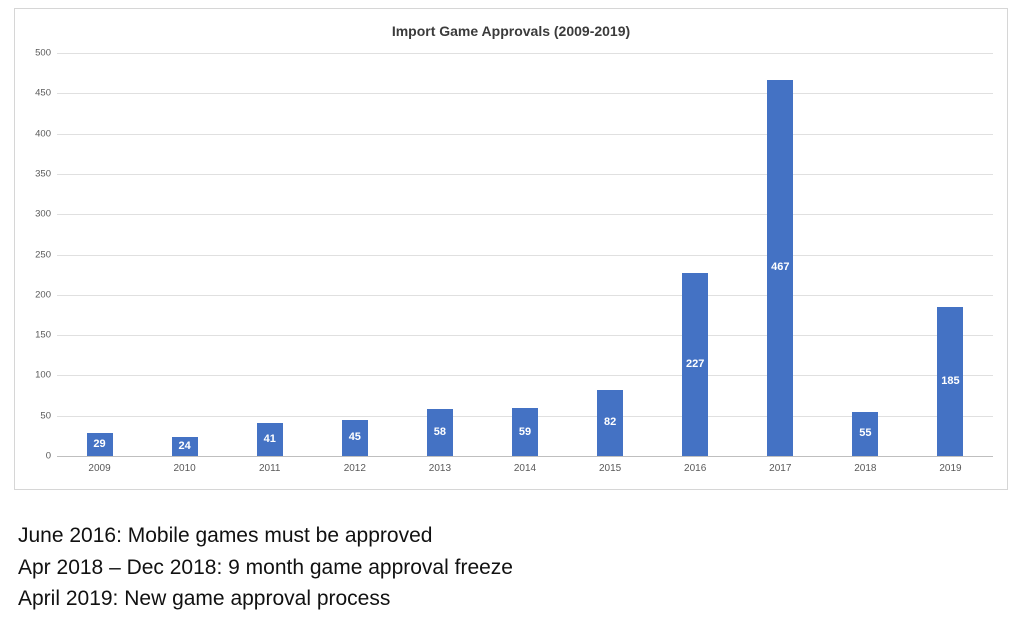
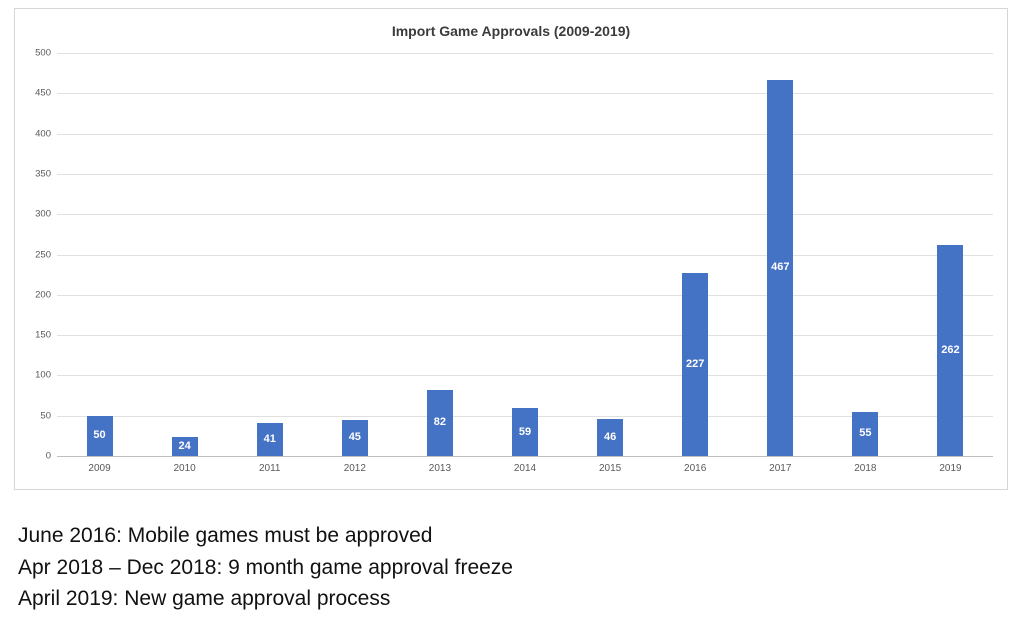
2009: 29 -> 50
2013: 58 -> 82
2015: 82 -> 46
2019: 185 -> 262
